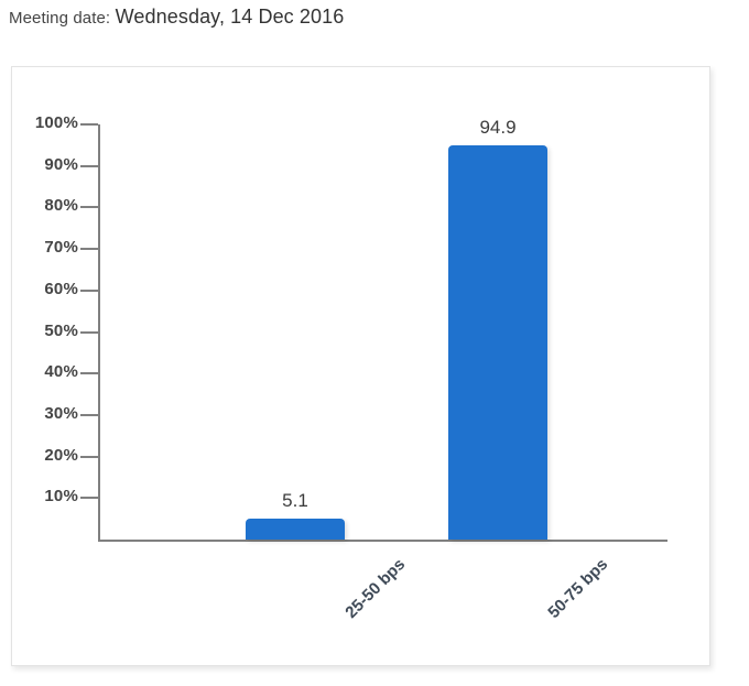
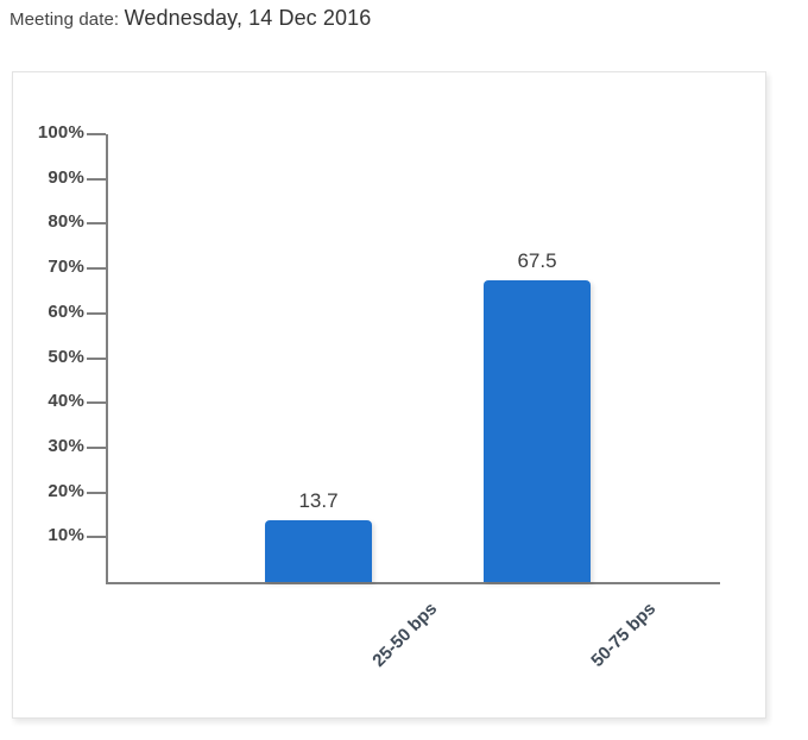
25-50 bps: 5.1 -> 13.7
50-75 bps: 94.9 -> 67.5
